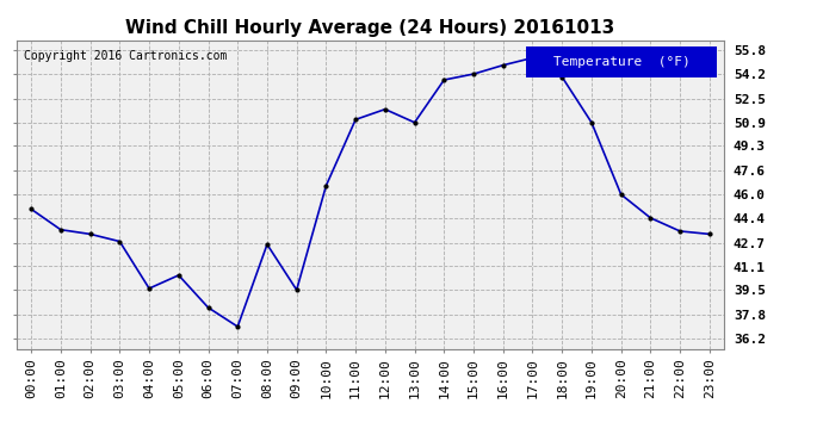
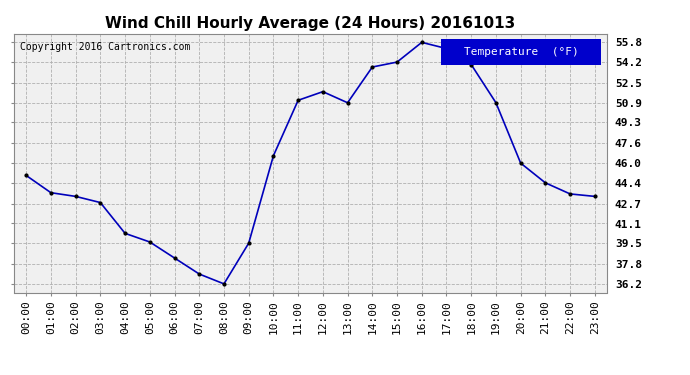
04:00: 39.6 -> 40.3
05:00: 40.5 -> 39.6
08:00: 42.6 -> 36.2
16:00: 54.8 -> 55.8
